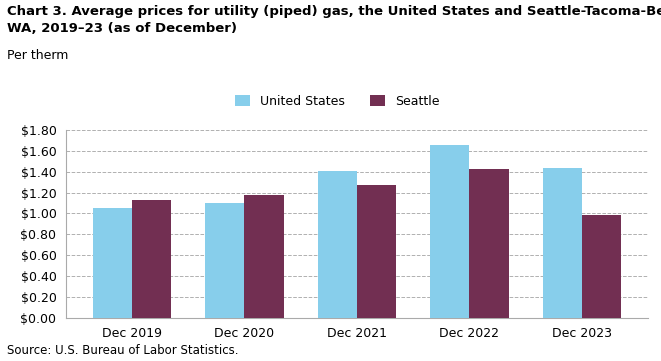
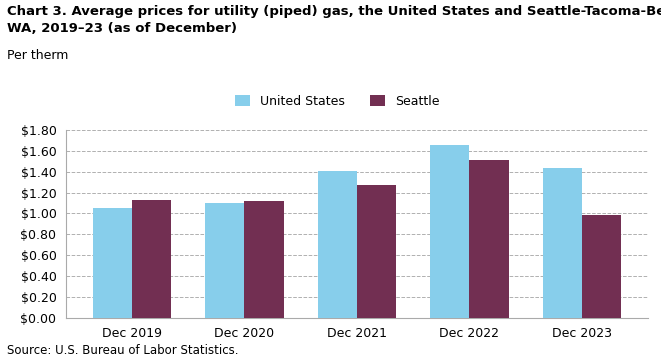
Seattle/Dec 2020: $1.18 -> $1.12
Seattle/Dec 2022: $1.43 -> $1.51
